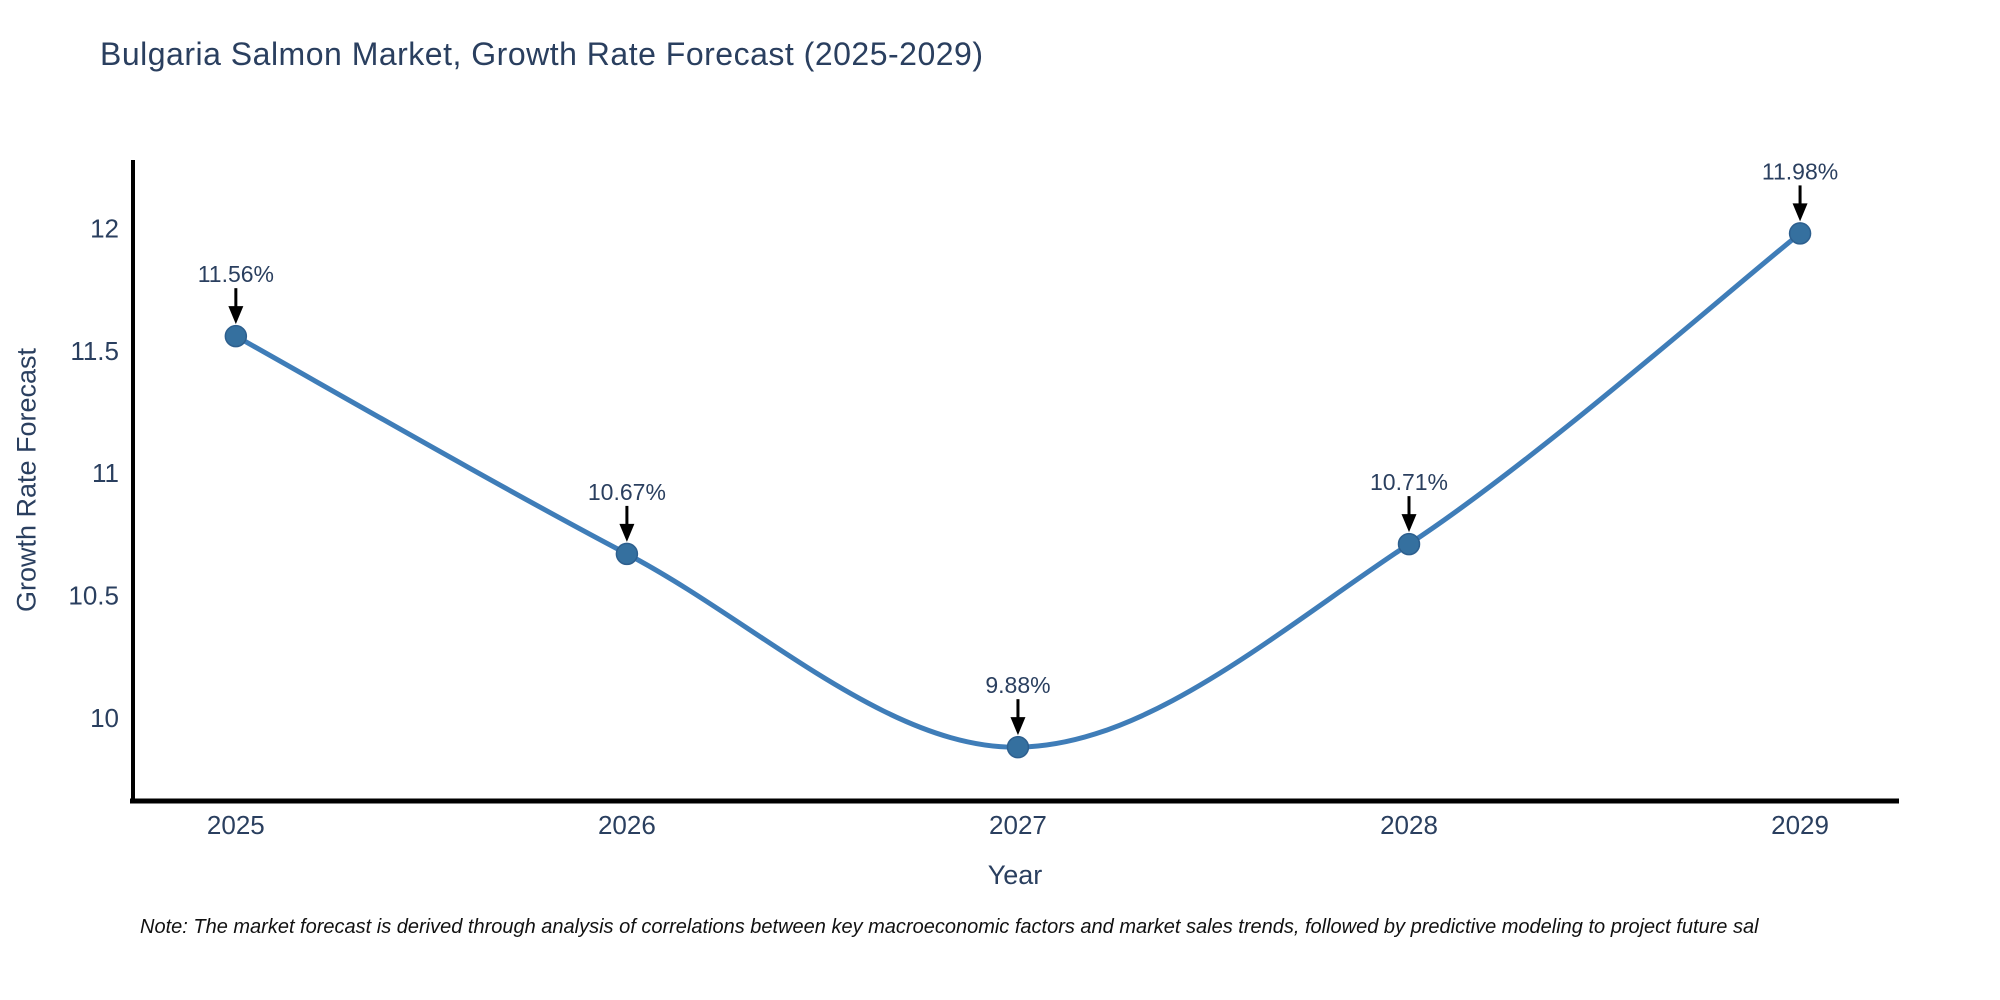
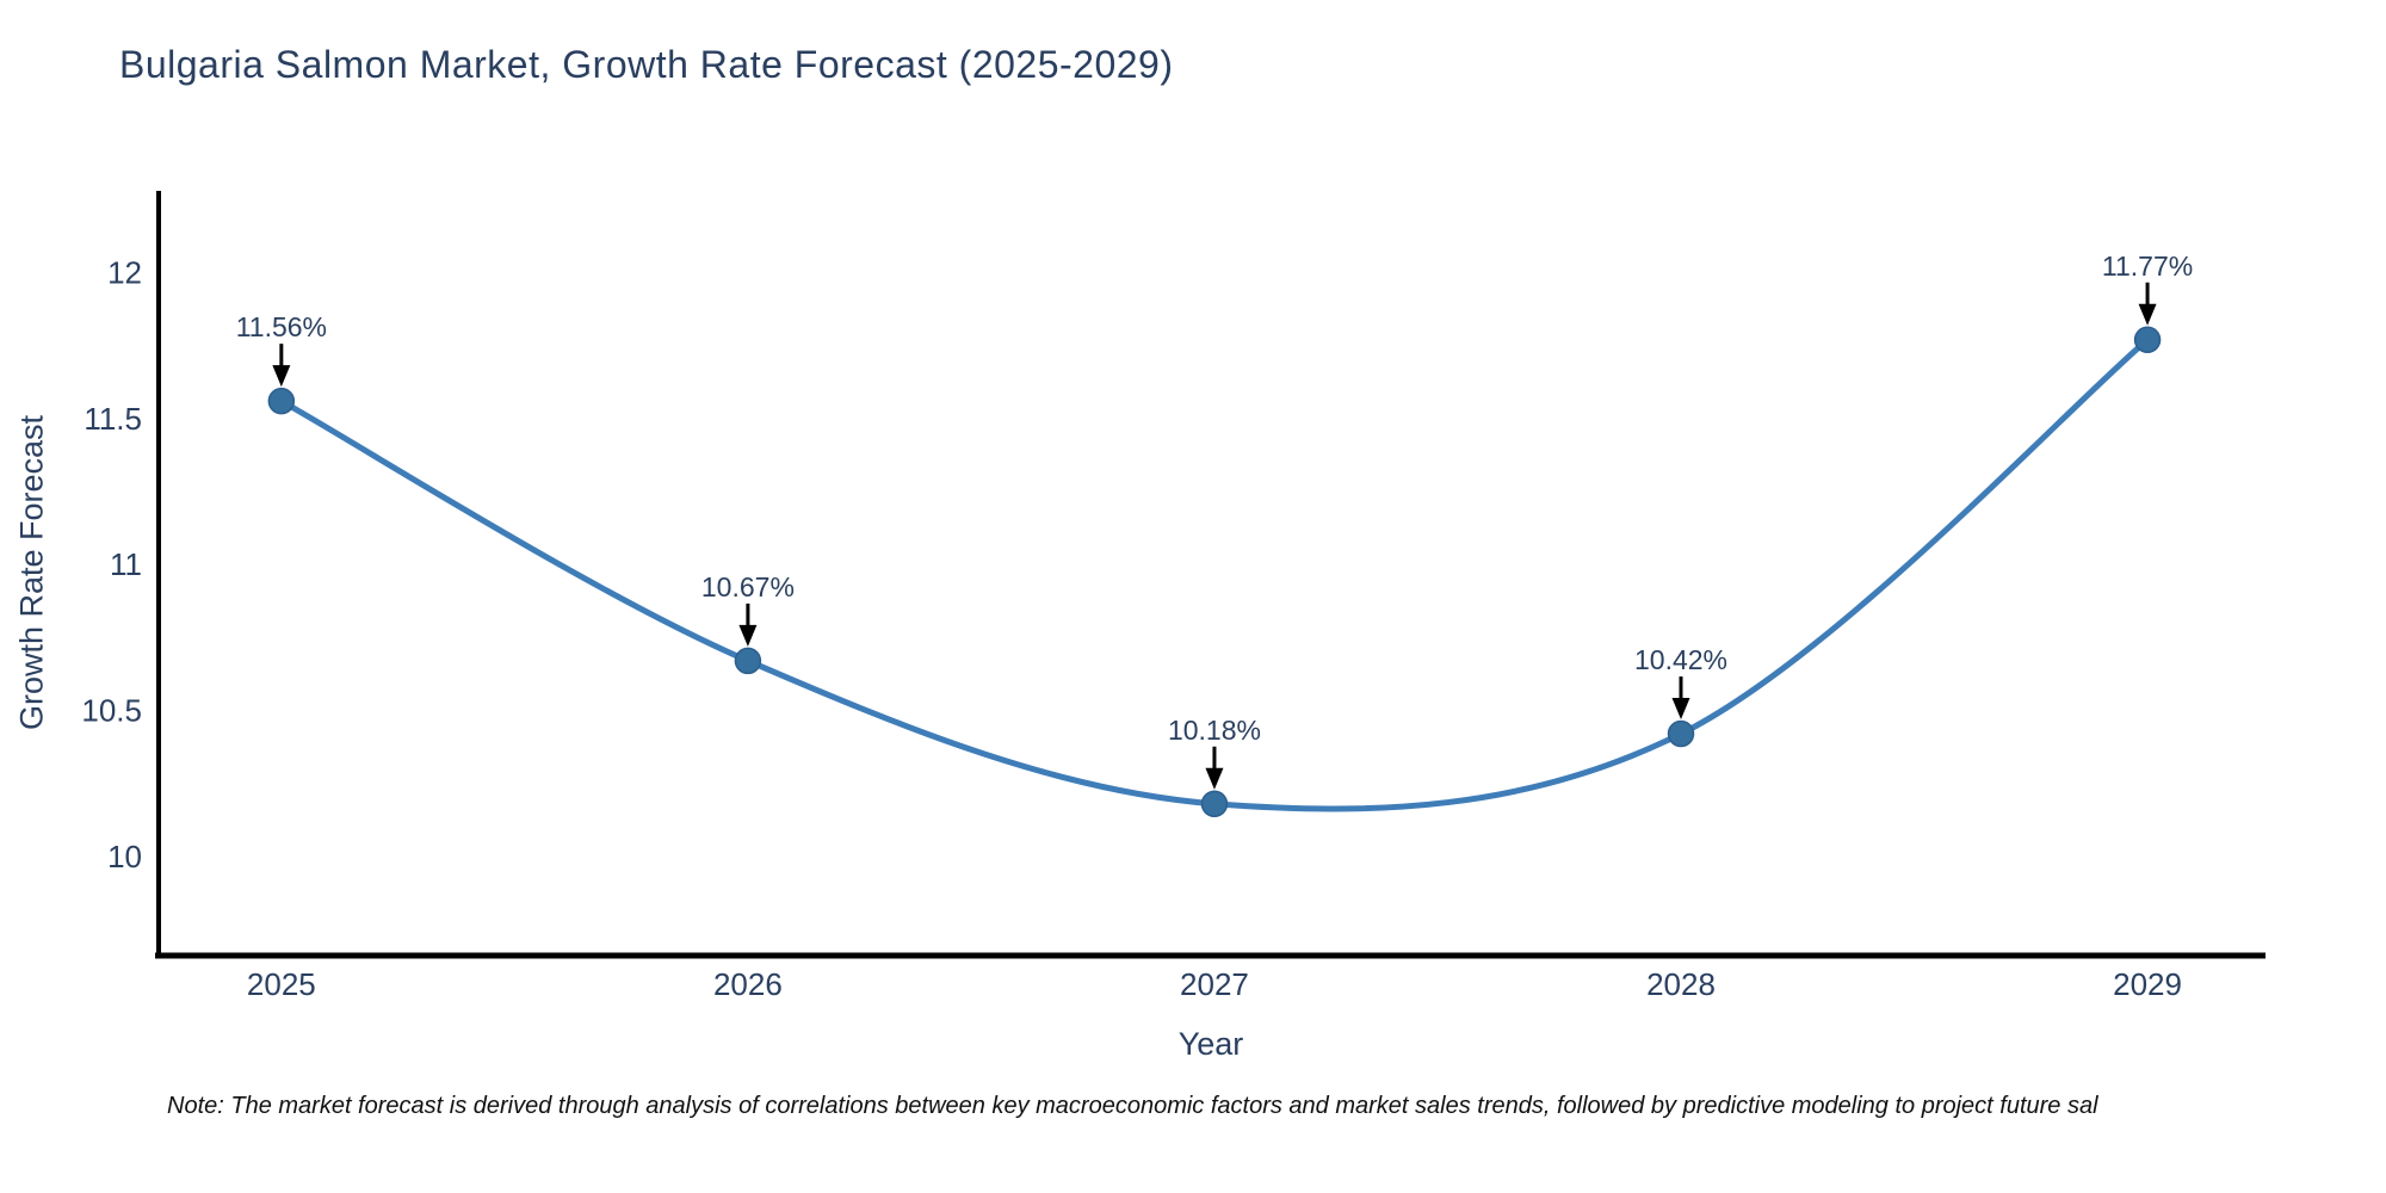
2027: 9.88% -> 10.18%
2028: 10.71% -> 10.42%
2029: 11.98% -> 11.77%
